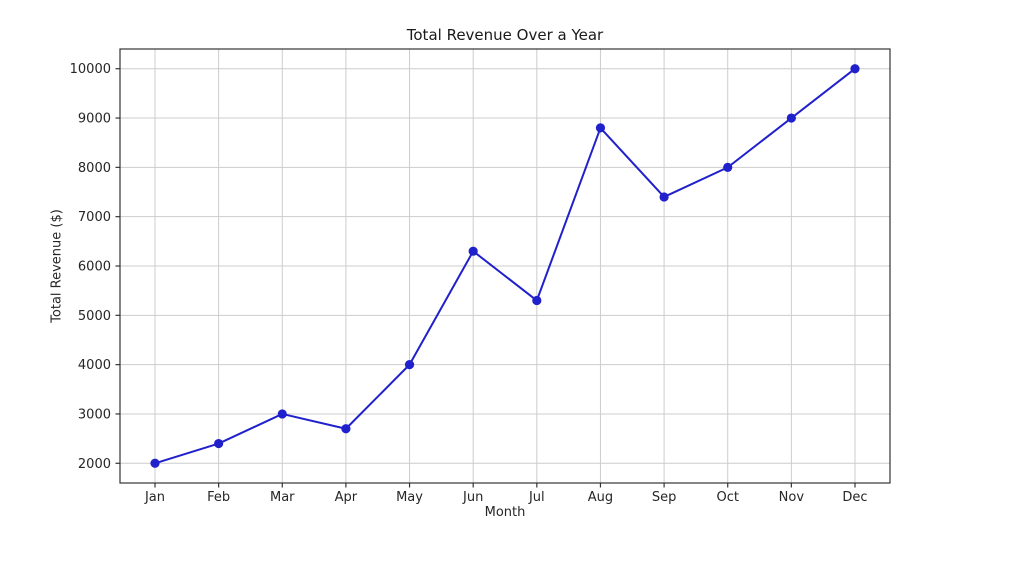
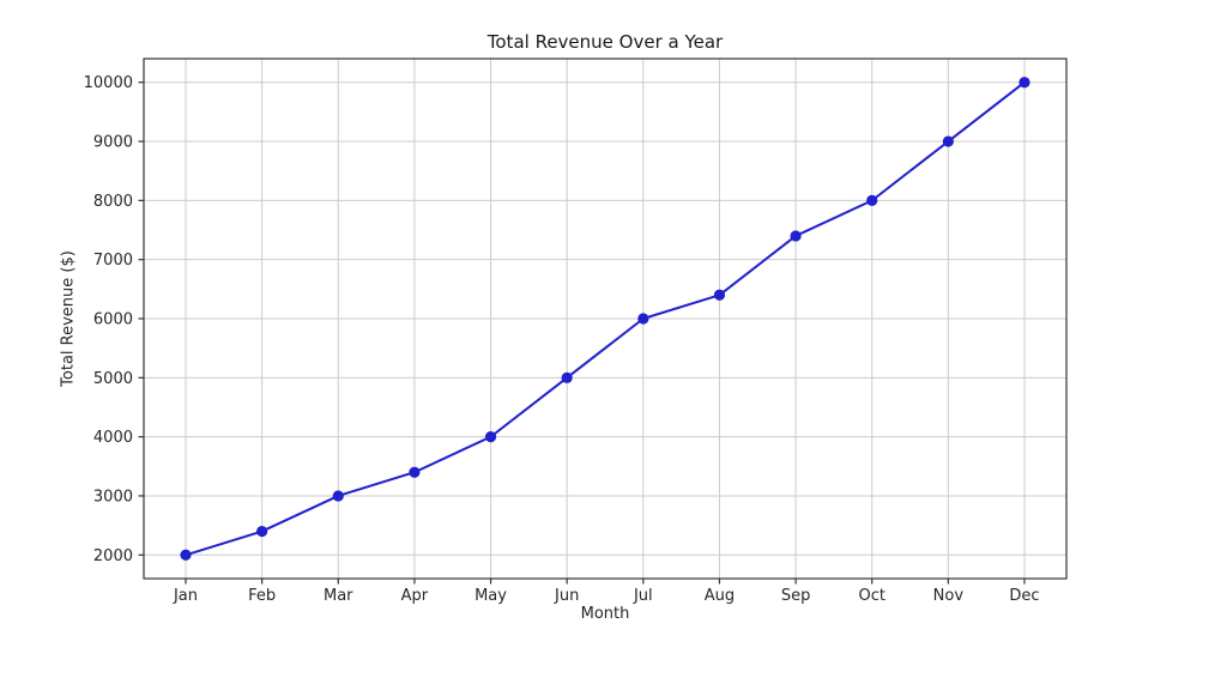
Apr: 2700 -> 3400
Jun: 6300 -> 5000
Jul: 5300 -> 6000
Aug: 8800 -> 6400
